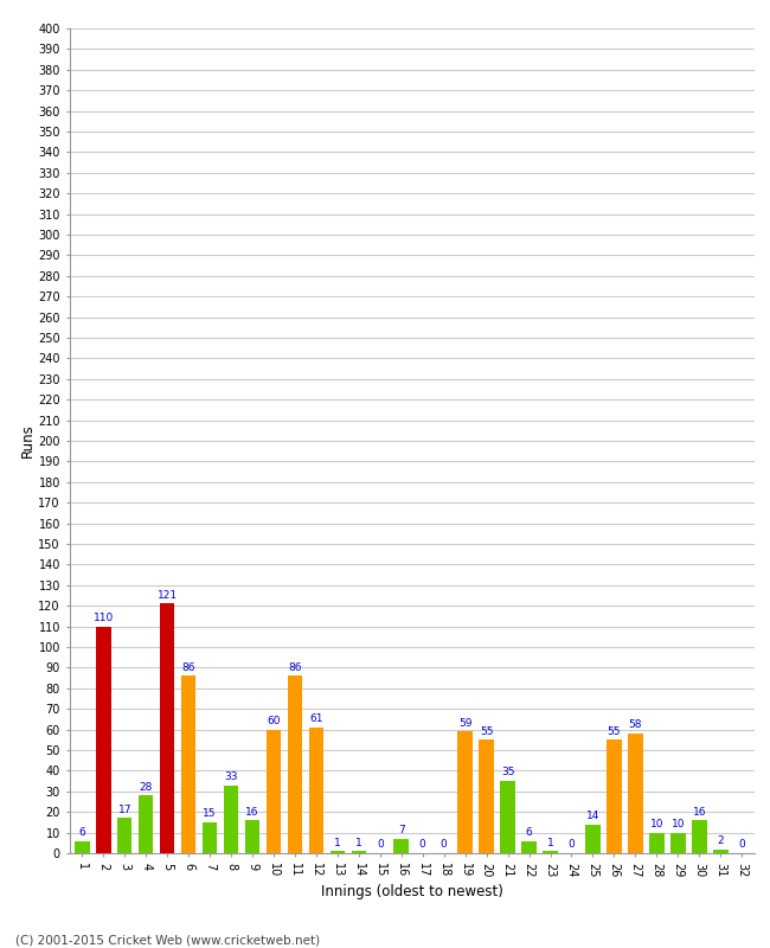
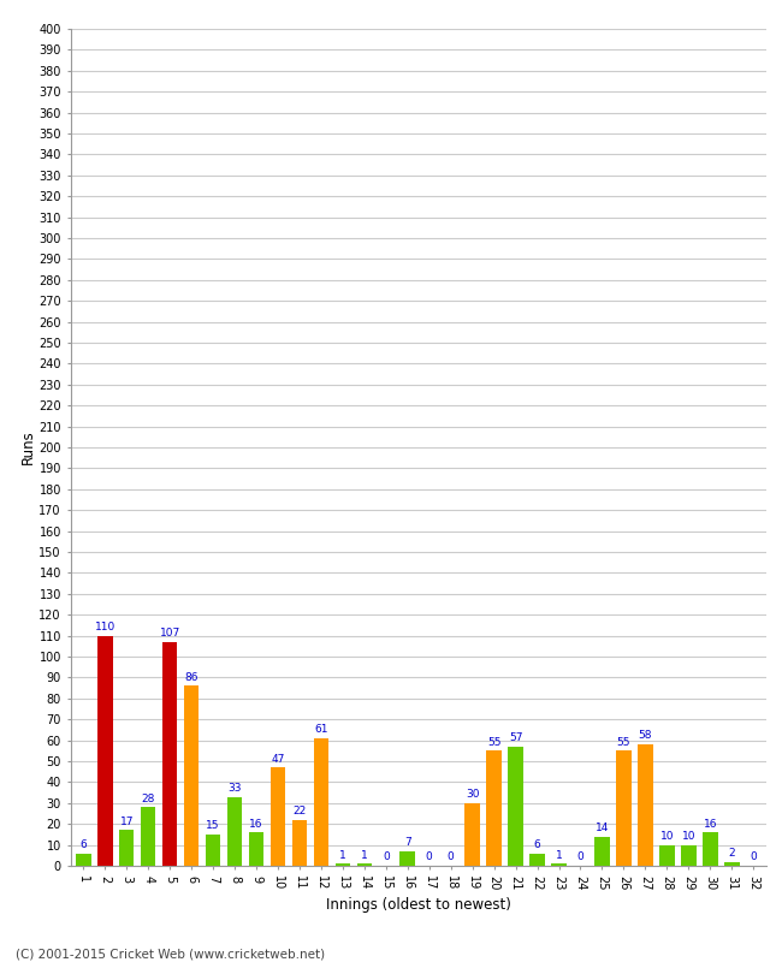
5: 121 -> 107
10: 60 -> 47
11: 86 -> 22
19: 59 -> 30
21: 35 -> 57
